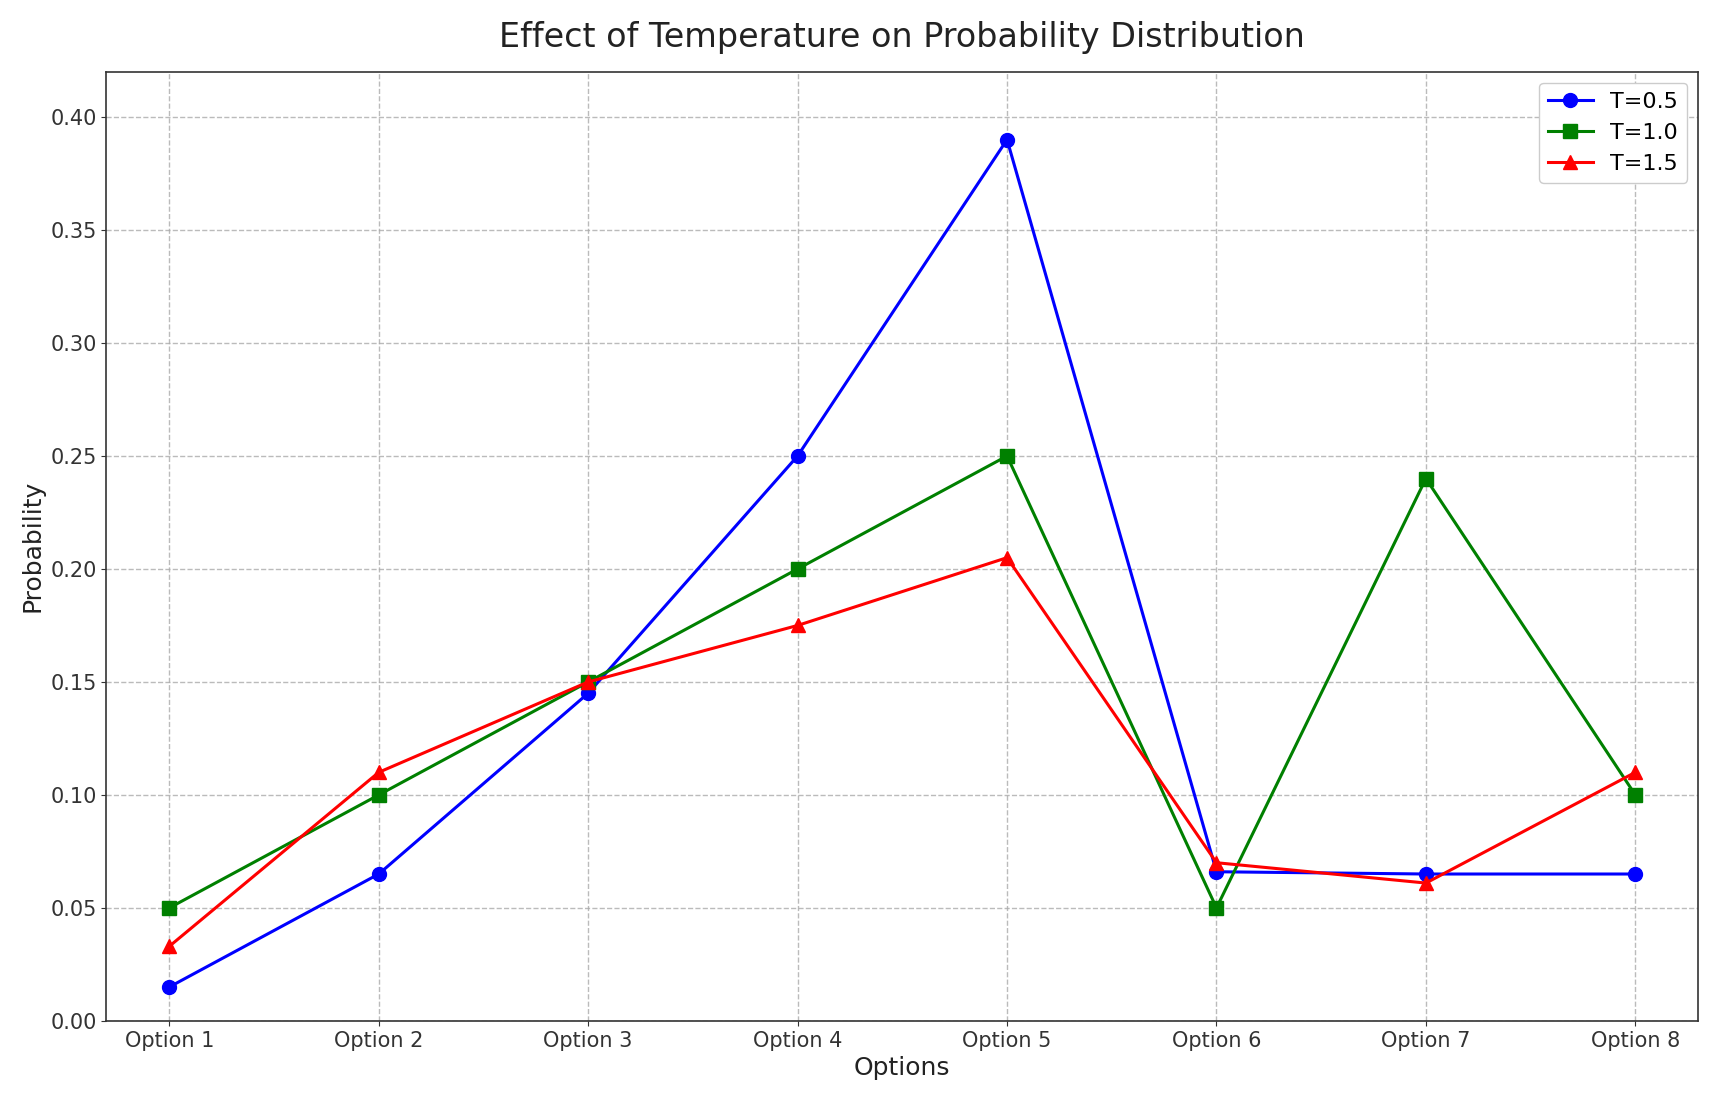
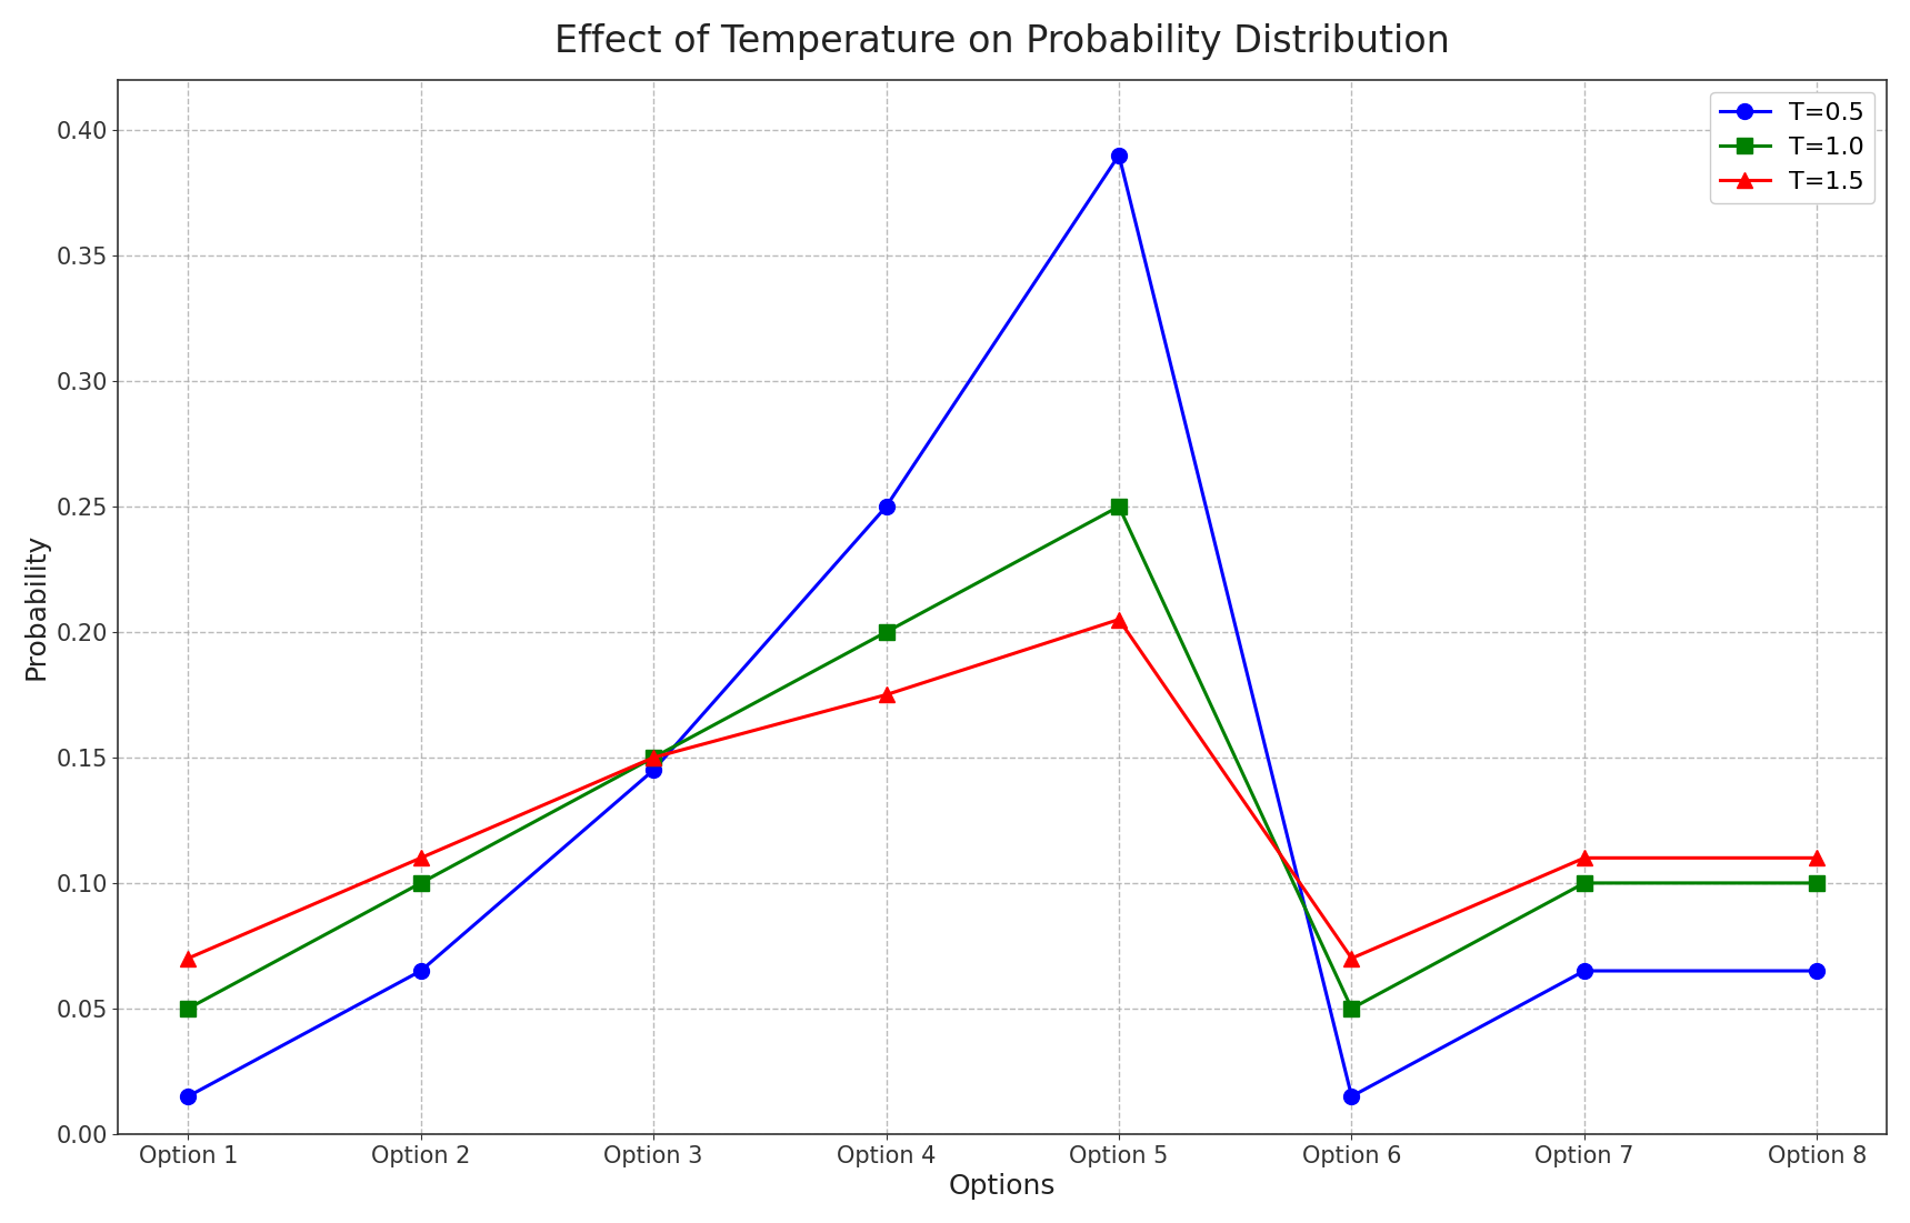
T=1.5/Option 1: 0.033 -> 0.070
T=0.5/Option 6: 0.066 -> 0.015
T=1.0/Option 7: 0.24 -> 0.10
T=1.5/Option 7: 0.061 -> 0.110
